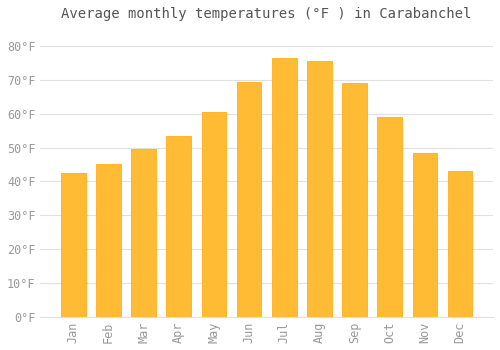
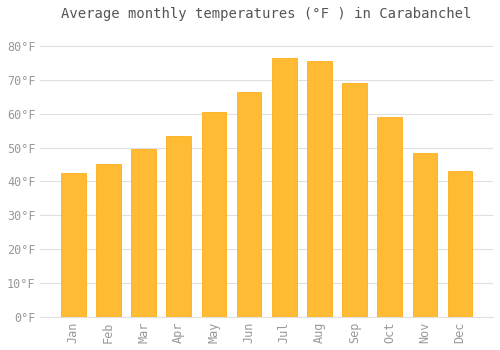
Jun: 69.5°F -> 66.5°F
